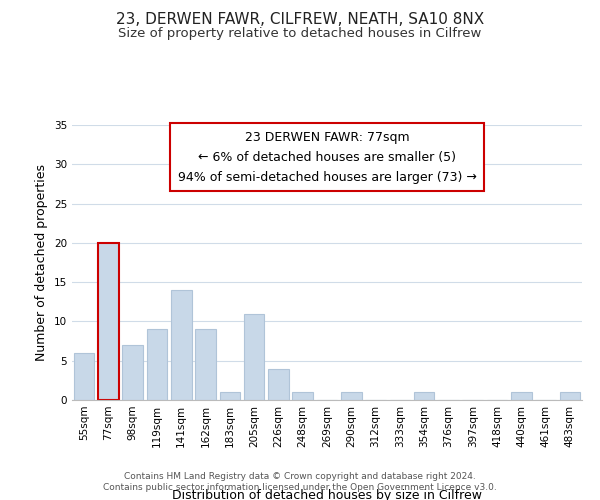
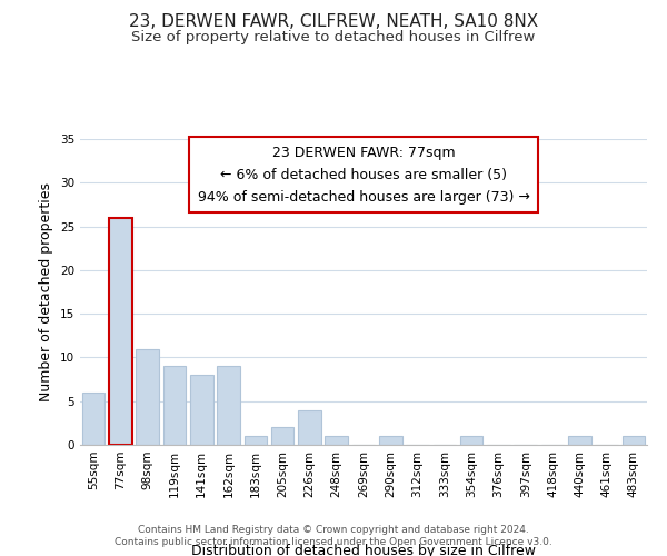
77sqm: 20 -> 26
98sqm: 7 -> 11
141sqm: 14 -> 8
205sqm: 11 -> 2
